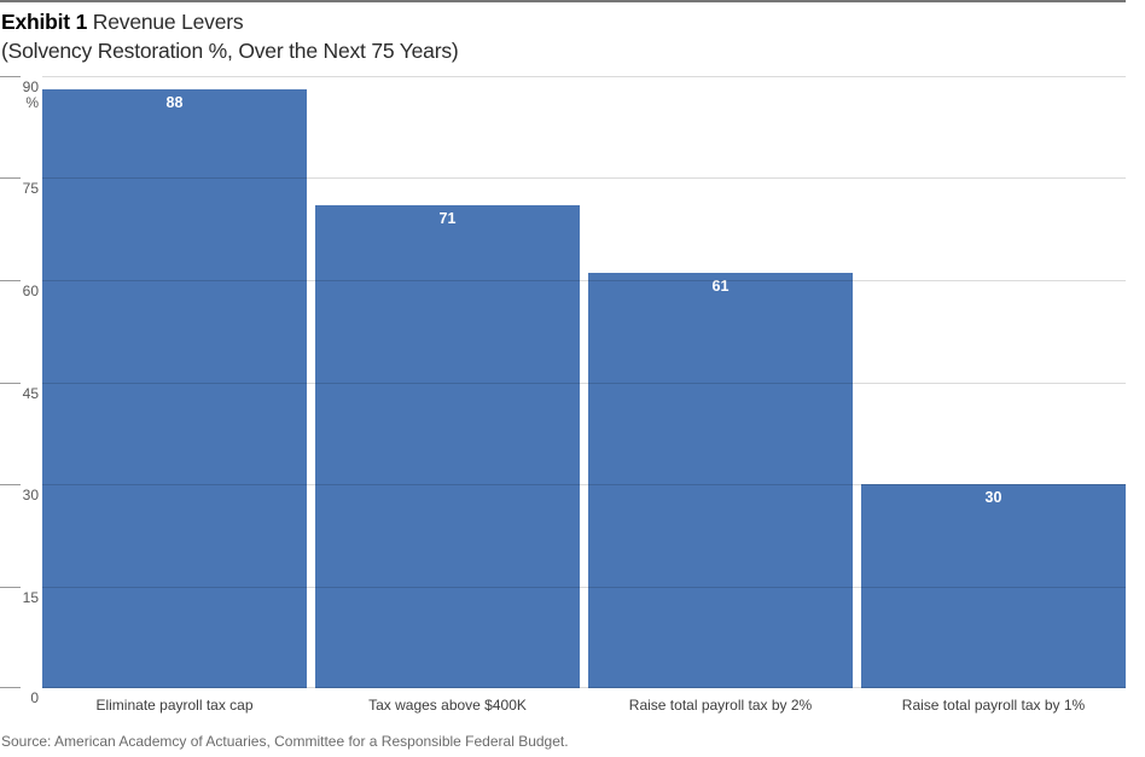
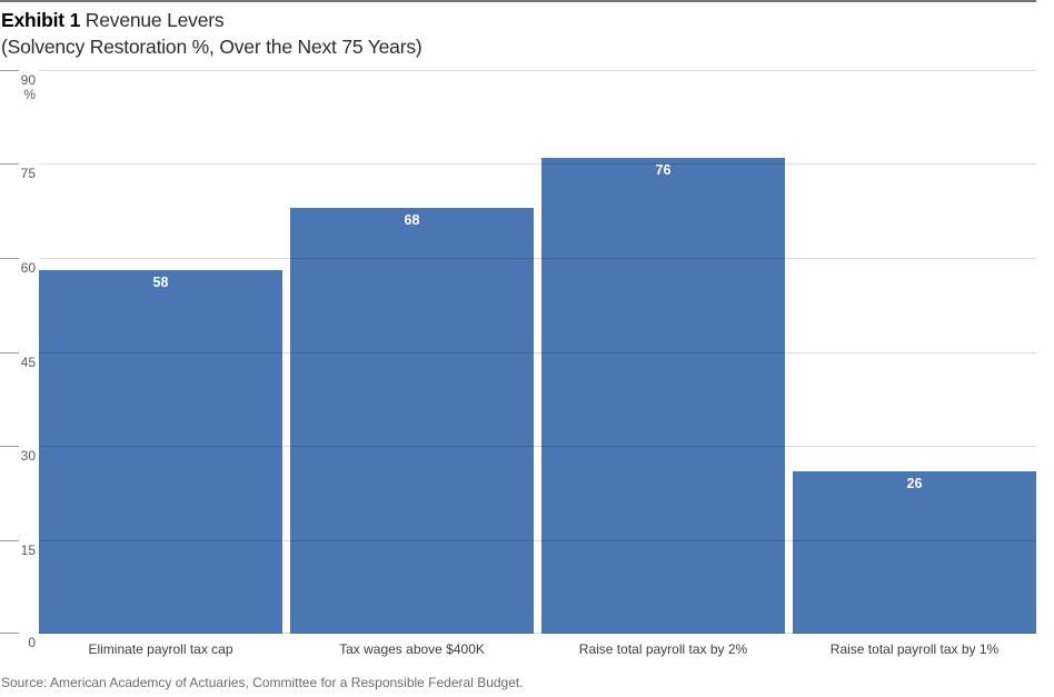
Eliminate payroll tax cap: 88 -> 58
Tax wages above $400K: 71 -> 68
Raise total payroll tax by 2%: 61 -> 76
Raise total payroll tax by 1%: 30 -> 26
